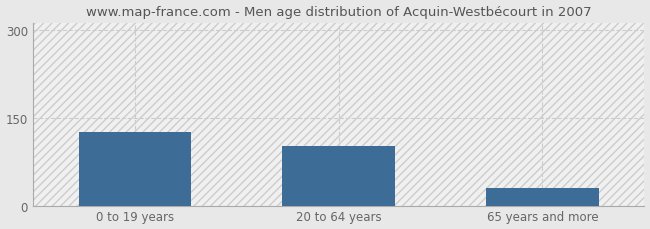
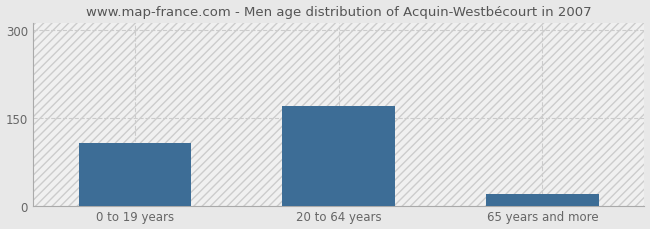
0 to 19 years: 126 -> 107
20 to 64 years: 102 -> 170
65 years and more: 30 -> 20
